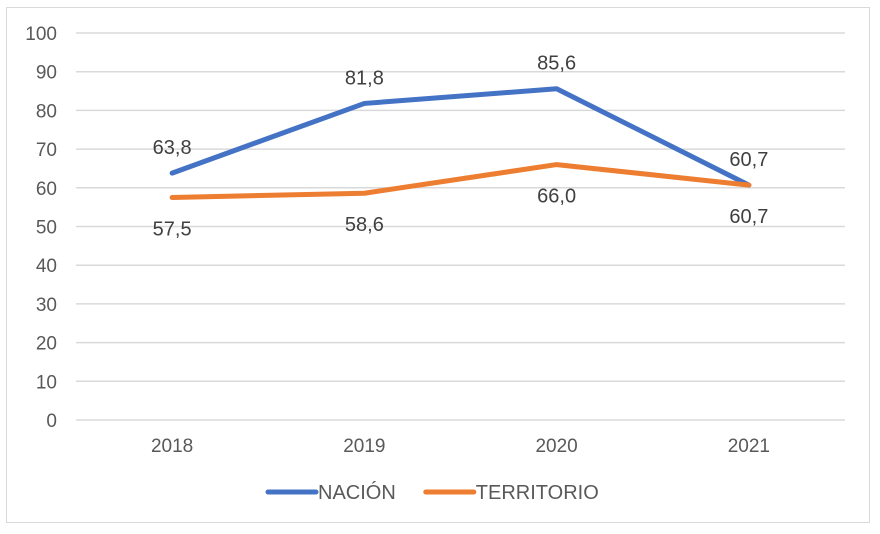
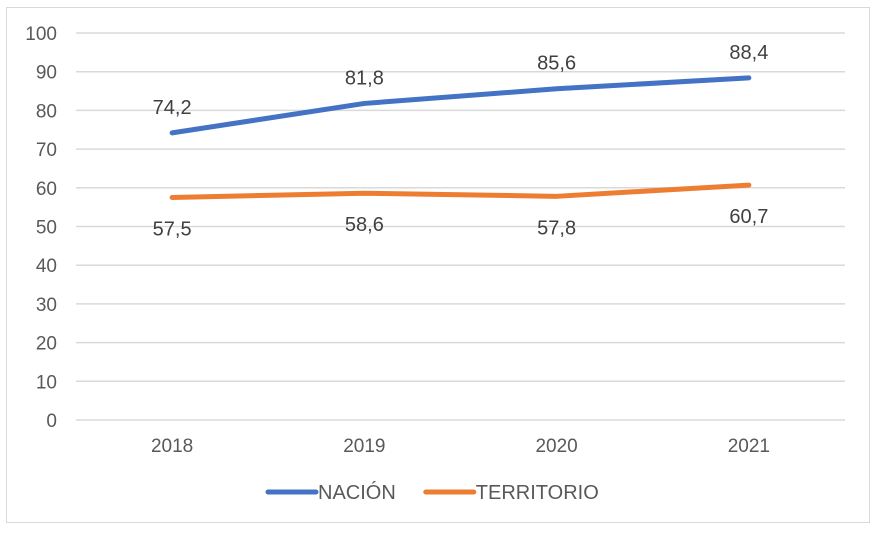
NACIÓN/2018: 63,8 -> 74,2
TERRITORIO/2020: 66,0 -> 57,8
NACIÓN/2021: 60,7 -> 88,4
